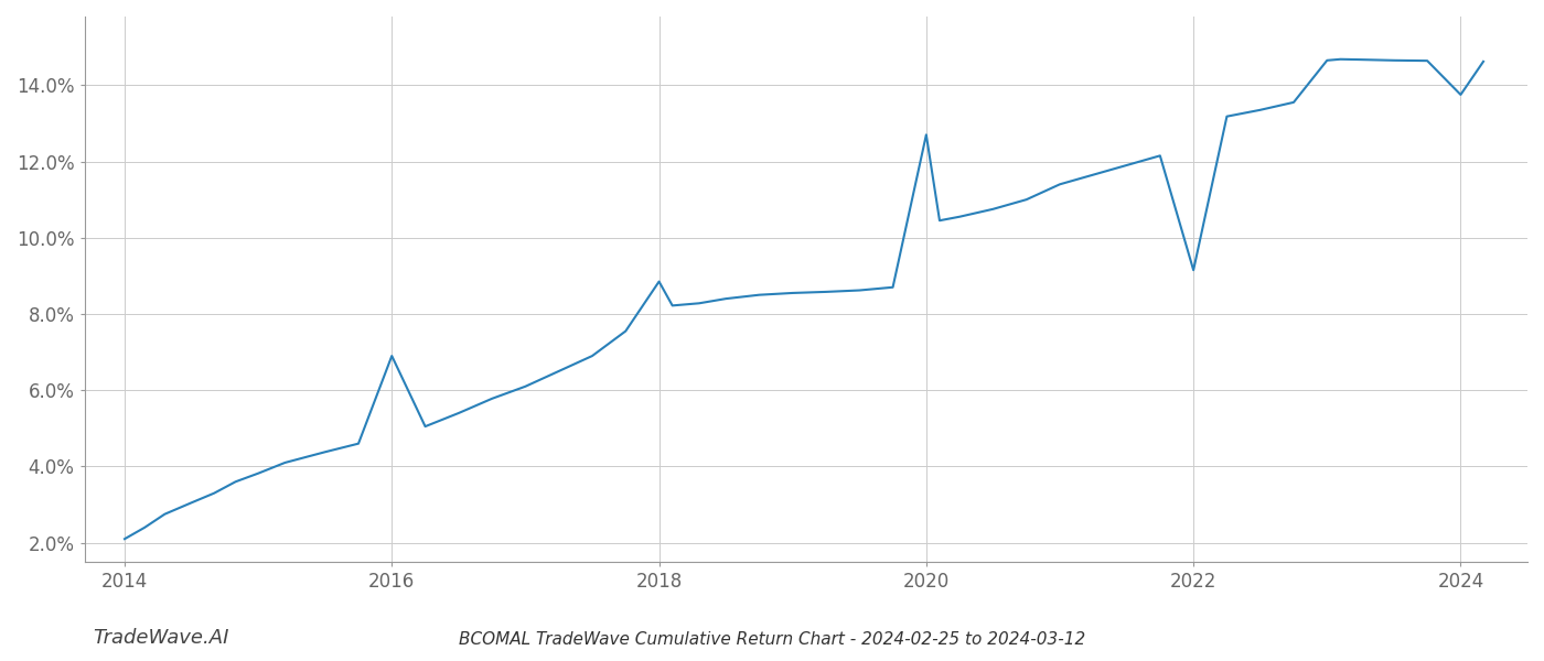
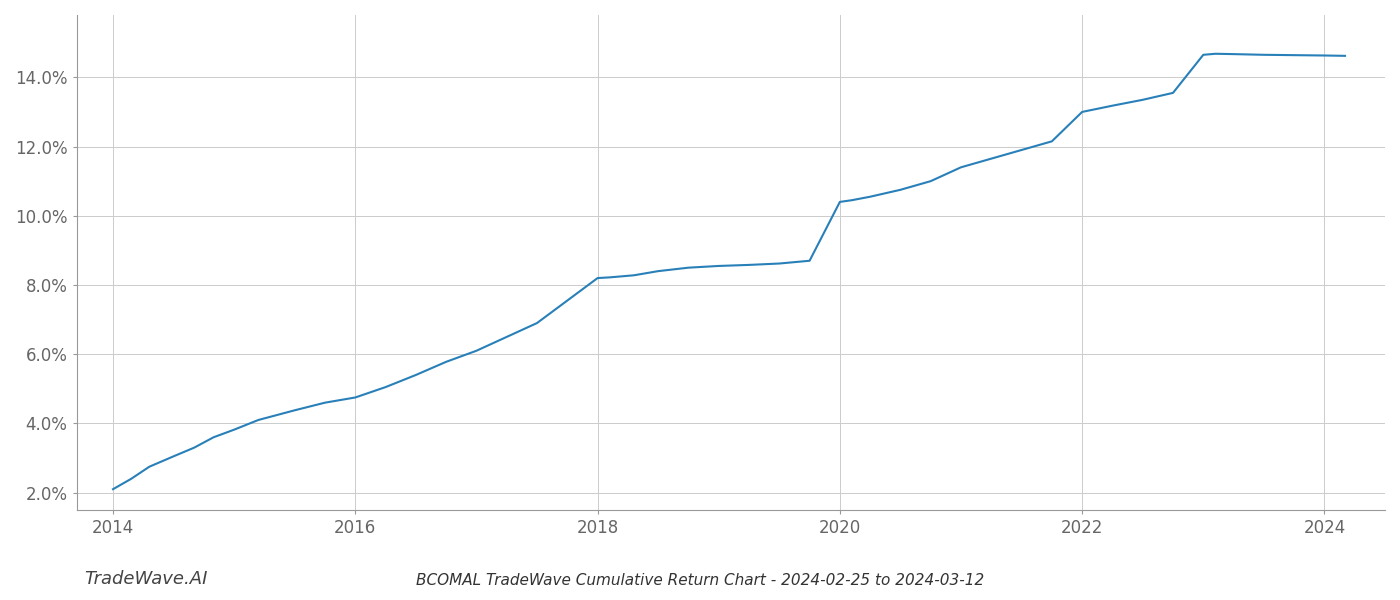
2016: 6.90% -> 4.75%
2018: 8.85% -> 8.20%
2020: 12.70% -> 10.40%
2022: 9.15% -> 13.00%
2024: 13.75% -> 14.63%
